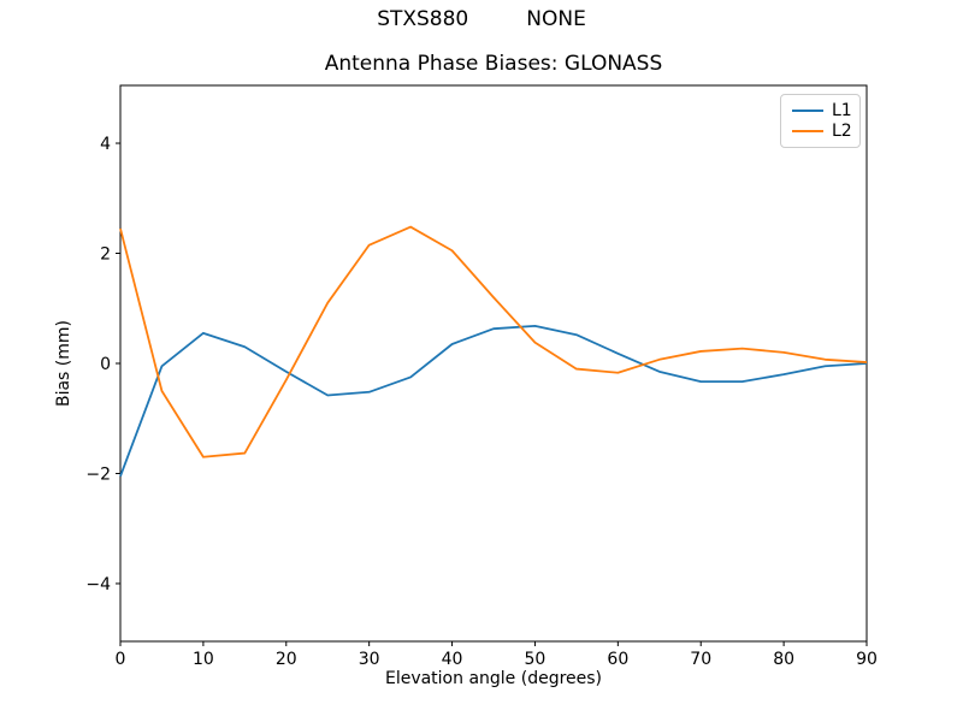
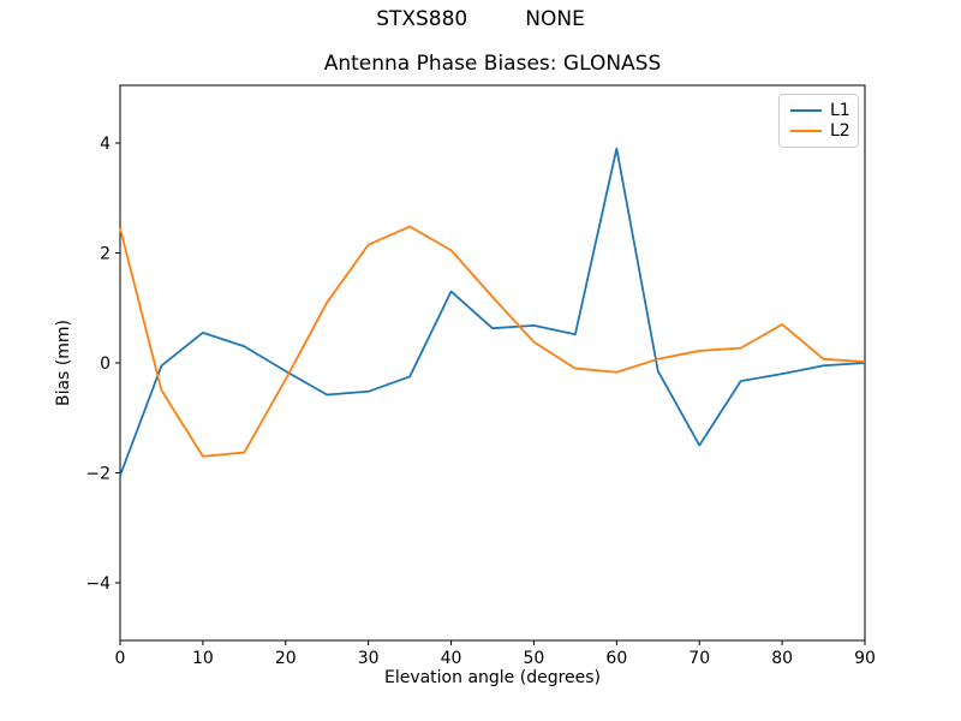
L1/40: 0.3 -> 1.3
L1/60: 0.2 -> 3.9
L1/70: -0.3 -> -1.5
L2/80: 0.2 -> 0.7
